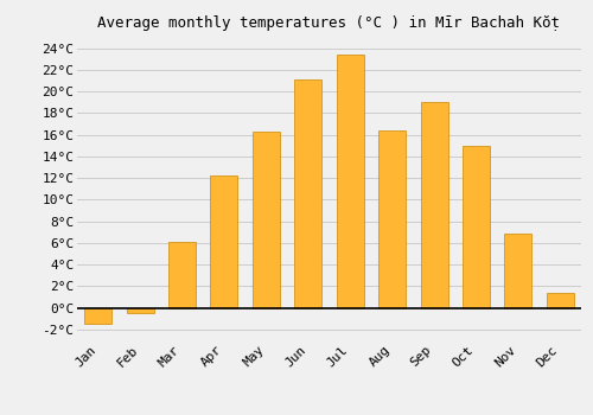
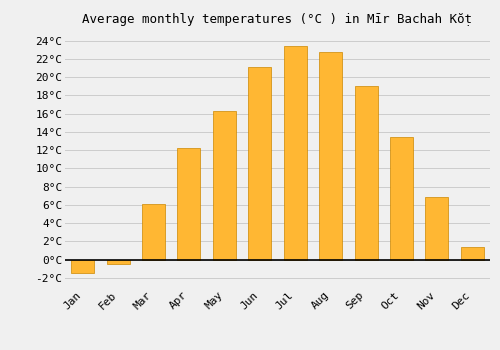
Aug: 16.4°C -> 22.8°C
Oct: 15.0°C -> 13.4°C
